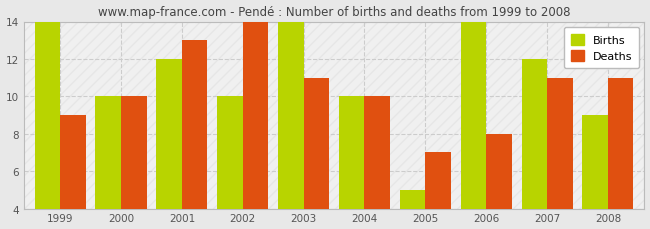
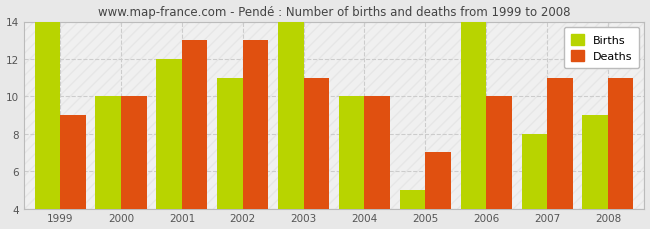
Births/2002: 10 -> 11
Deaths/2002: 14 -> 13
Deaths/2006: 8 -> 10
Births/2007: 12 -> 8
